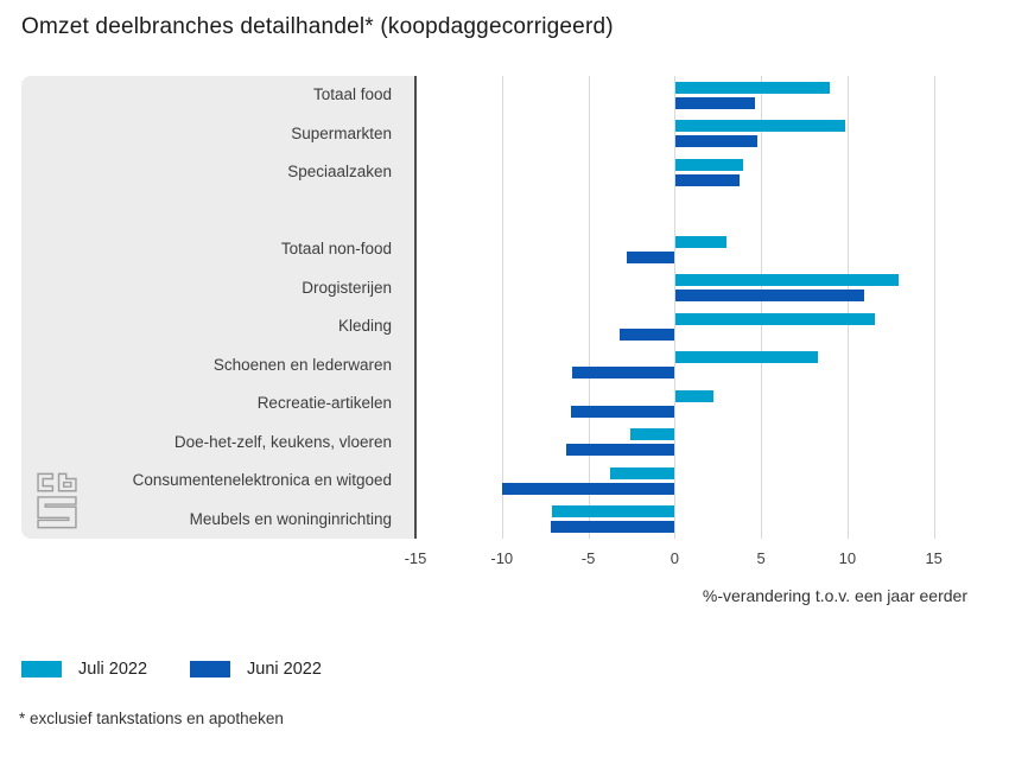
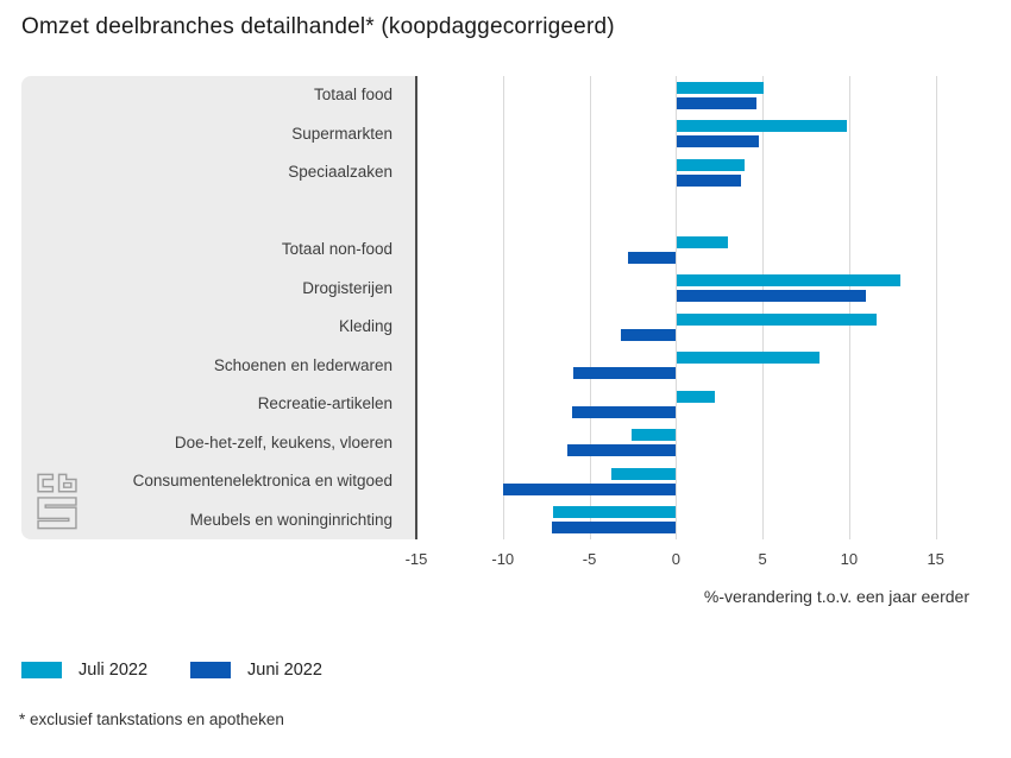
Juli 2022/Totaal food: 8.9 -> 5.0
